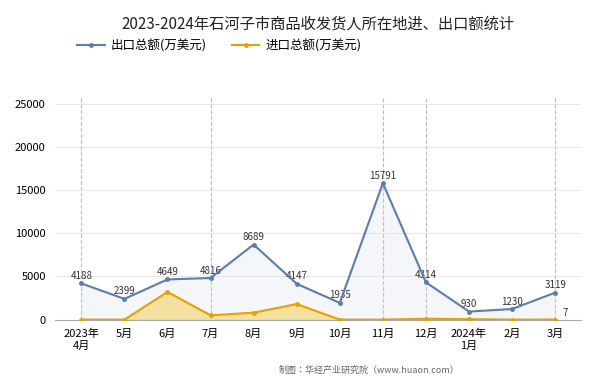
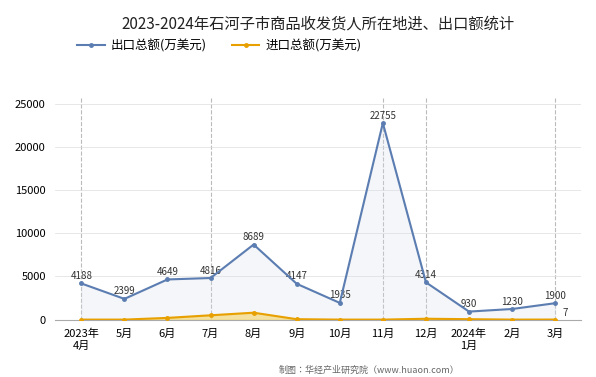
进口总额(万美元)/6月: 3200 -> 200
进口总额(万美元)/9月: 1800 -> 0
出口总额(万美元)/11月: 15791 -> 22755
出口总额(万美元)/3月: 3119 -> 1900
